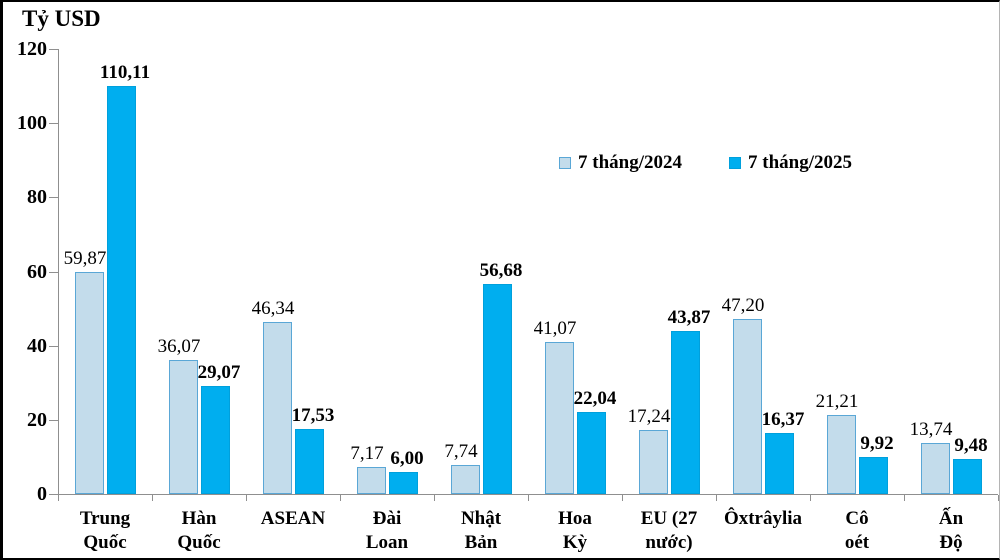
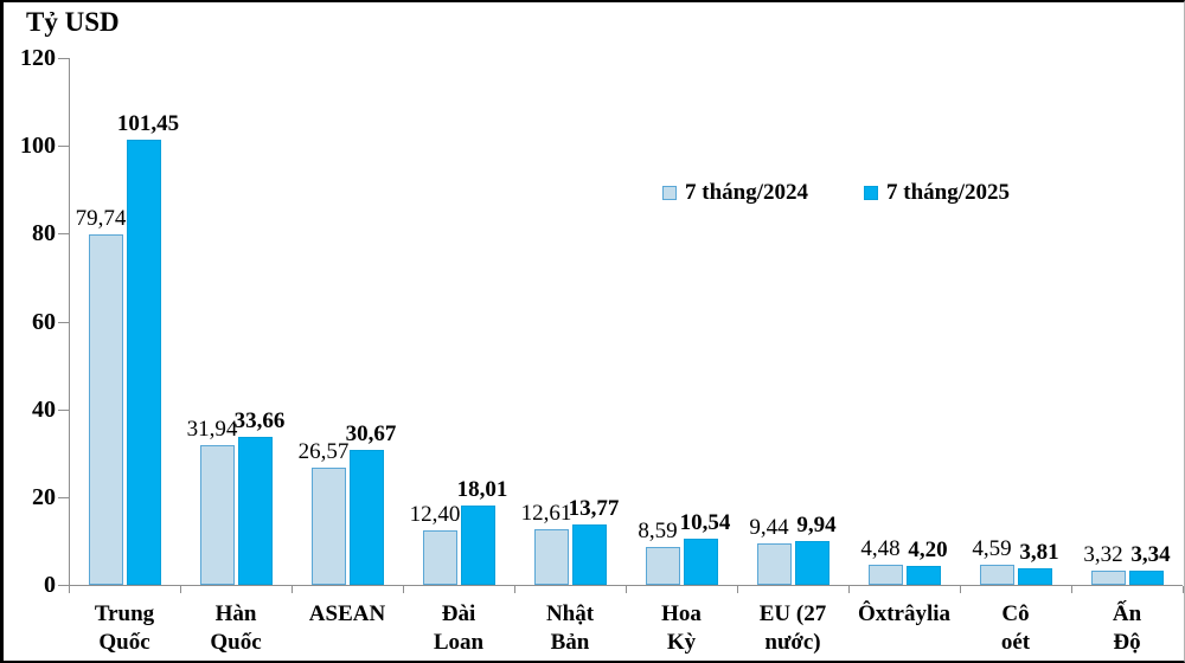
7 tháng/2024/Trung Quốc: 59,87 -> 79,74
7 tháng/2025/Trung Quốc: 110,11 -> 101,45
7 tháng/2024/Hàn Quốc: 36,07 -> 31,94
7 tháng/2025/Hàn Quốc: 29,07 -> 33,66
7 tháng/2024/ASEAN: 46,34 -> 26,57
7 tháng/2025/ASEAN: 17,53 -> 30,67
7 tháng/2024/Đài Loan: 7,17 -> 12,40
7 tháng/2025/Đài Loan: 6,00 -> 18,01
7 tháng/2024/Nhật Bản: 7,74 -> 12,61
7 tháng/2025/Nhật Bản: 56,68 -> 13,77
7 tháng/2024/Hoa Kỳ: 41,07 -> 8,59
7 tháng/2025/Hoa Kỳ: 22,04 -> 10,54
7 tháng/2024/EU (27 nước): 17,24 -> 9,44
7 tháng/2025/EU (27 nước): 43,87 -> 9,94
7 tháng/2024/Ôxtrâylia: 47,20 -> 4,48
7 tháng/2025/Ôxtrâylia: 16,37 -> 4,20
7 tháng/2024/Cô oét: 21,21 -> 4,59
7 tháng/2025/Cô oét: 9,92 -> 3,81
7 tháng/2024/Ấn Độ: 13,74 -> 3,32
7 tháng/2025/Ấn Độ: 9,48 -> 3,34
